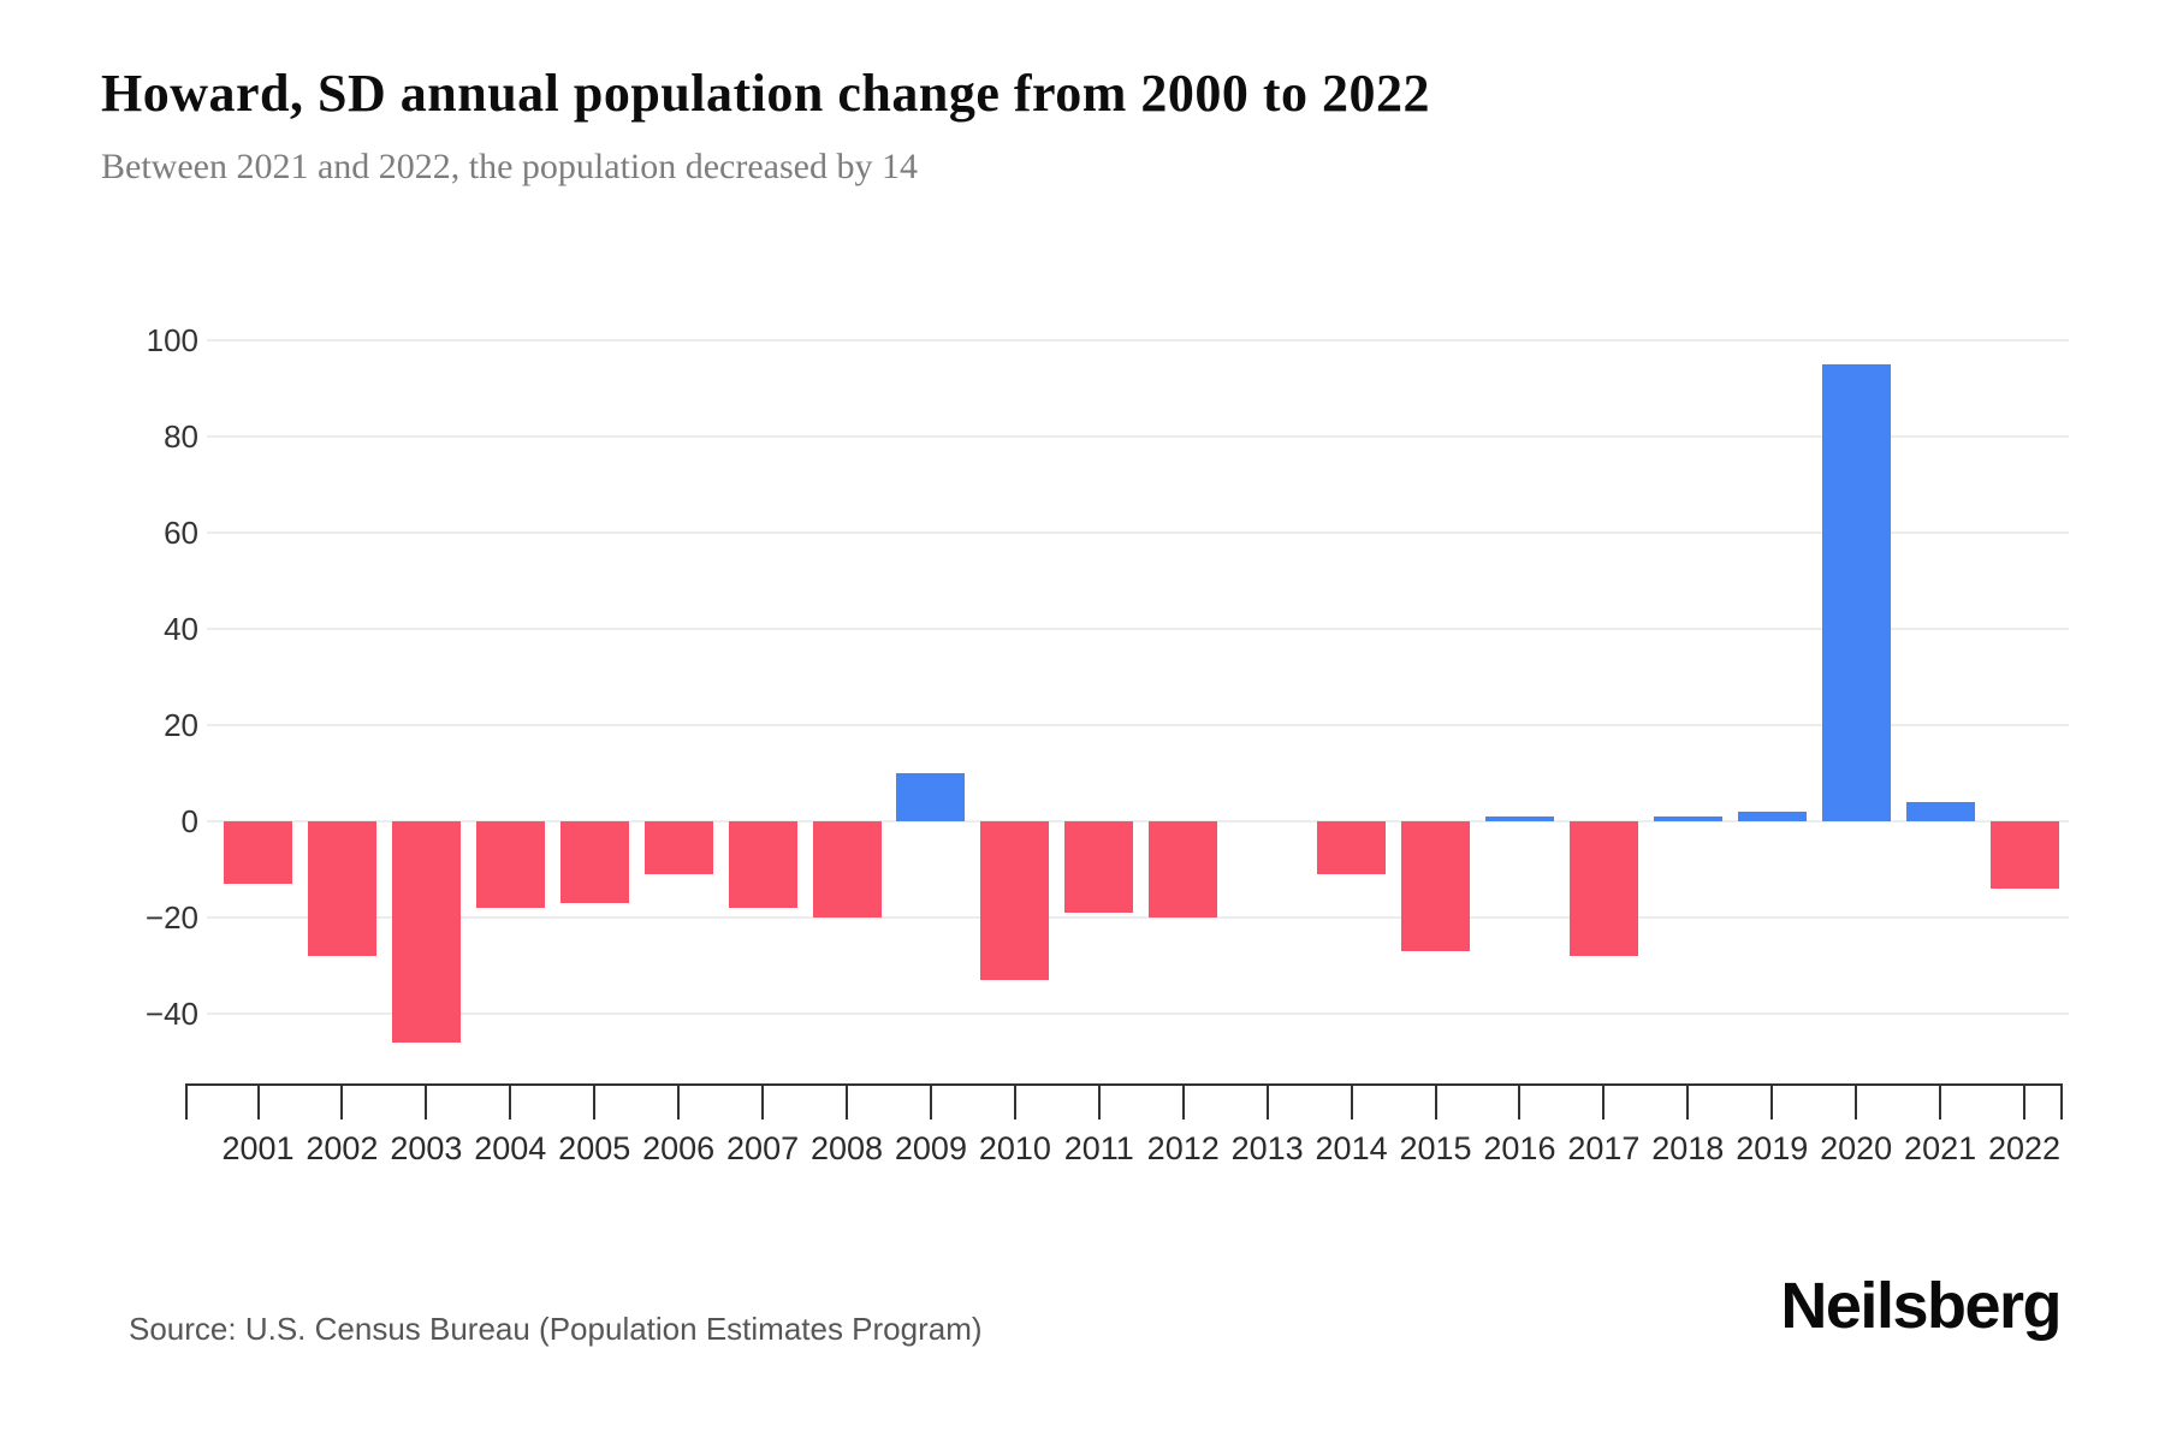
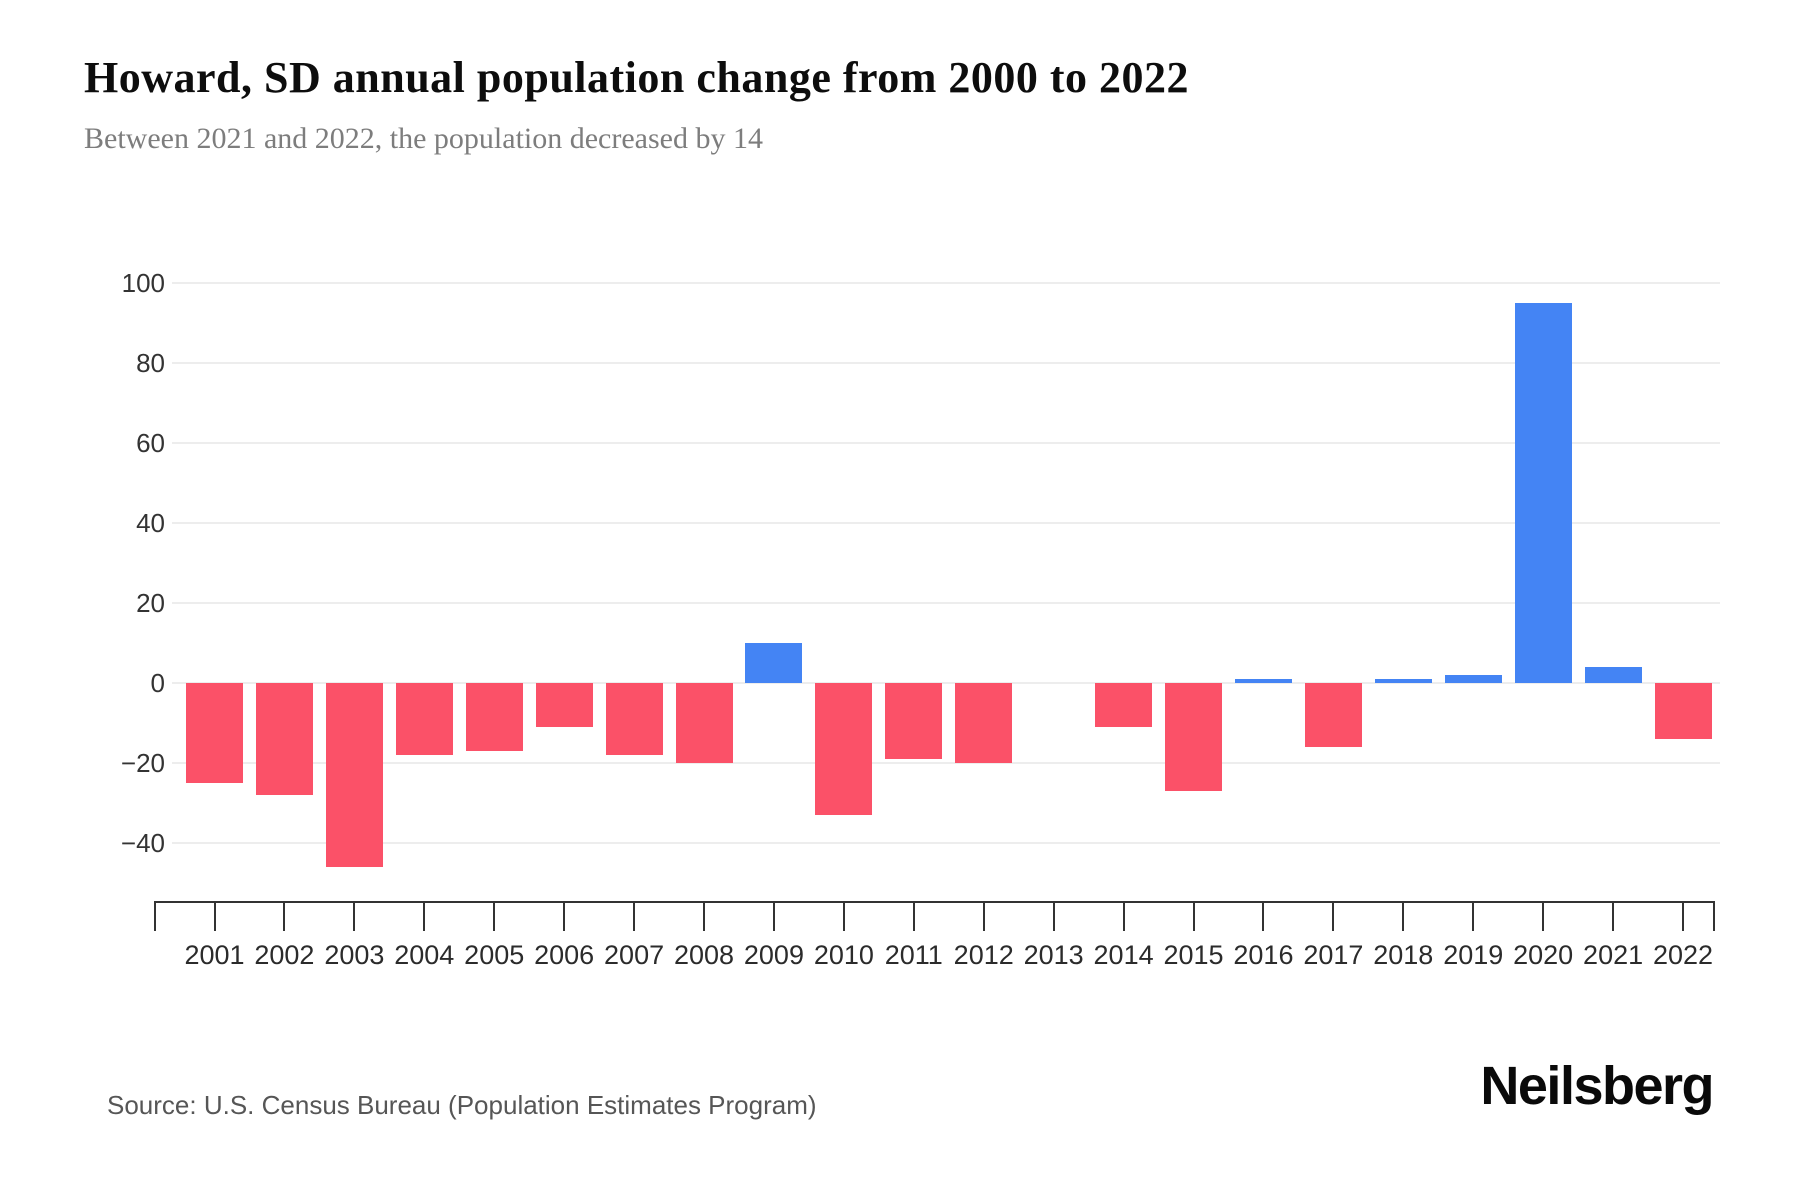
2001: -13 -> -25
2017: -28 -> -16
